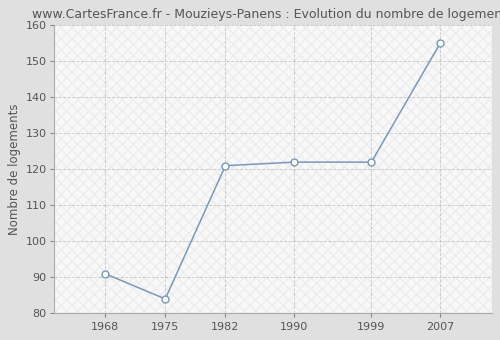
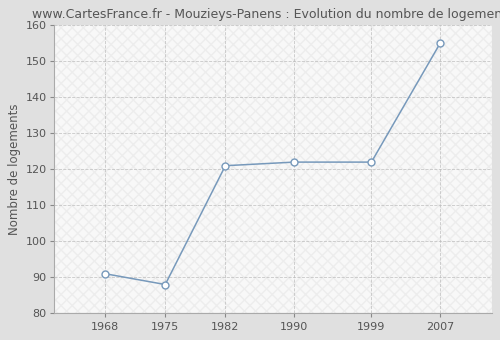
1975: 84 -> 88
